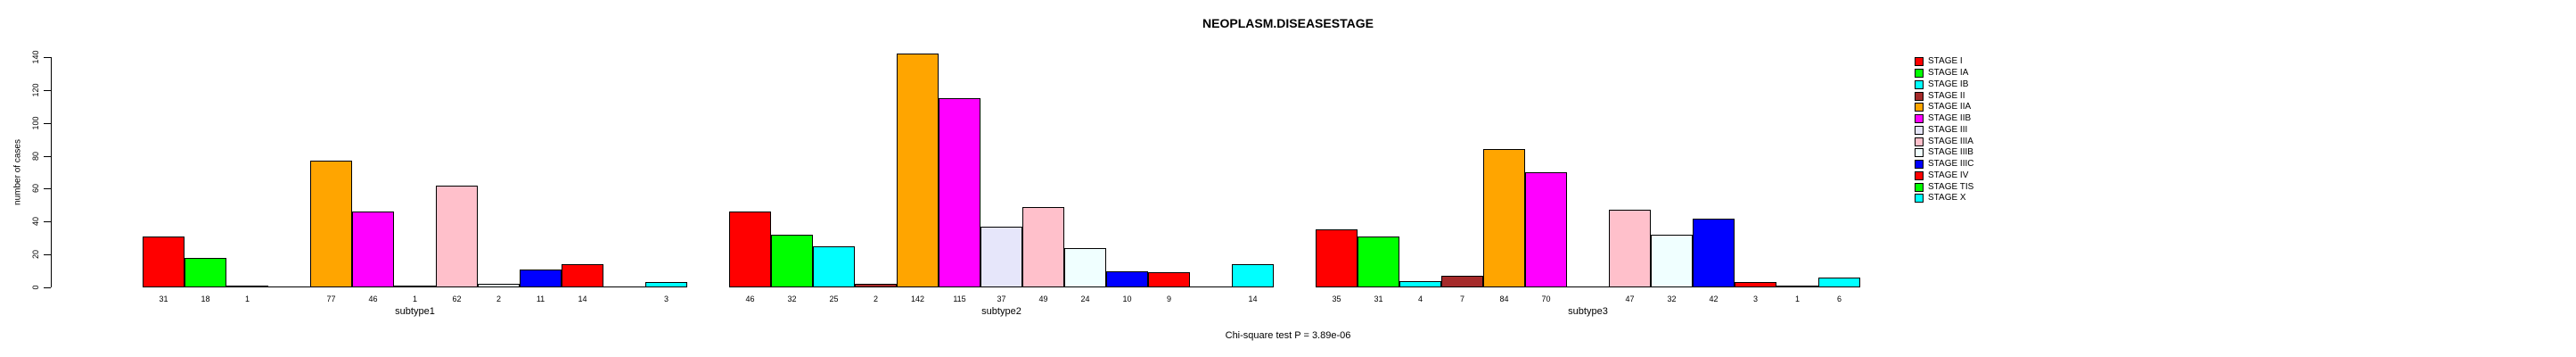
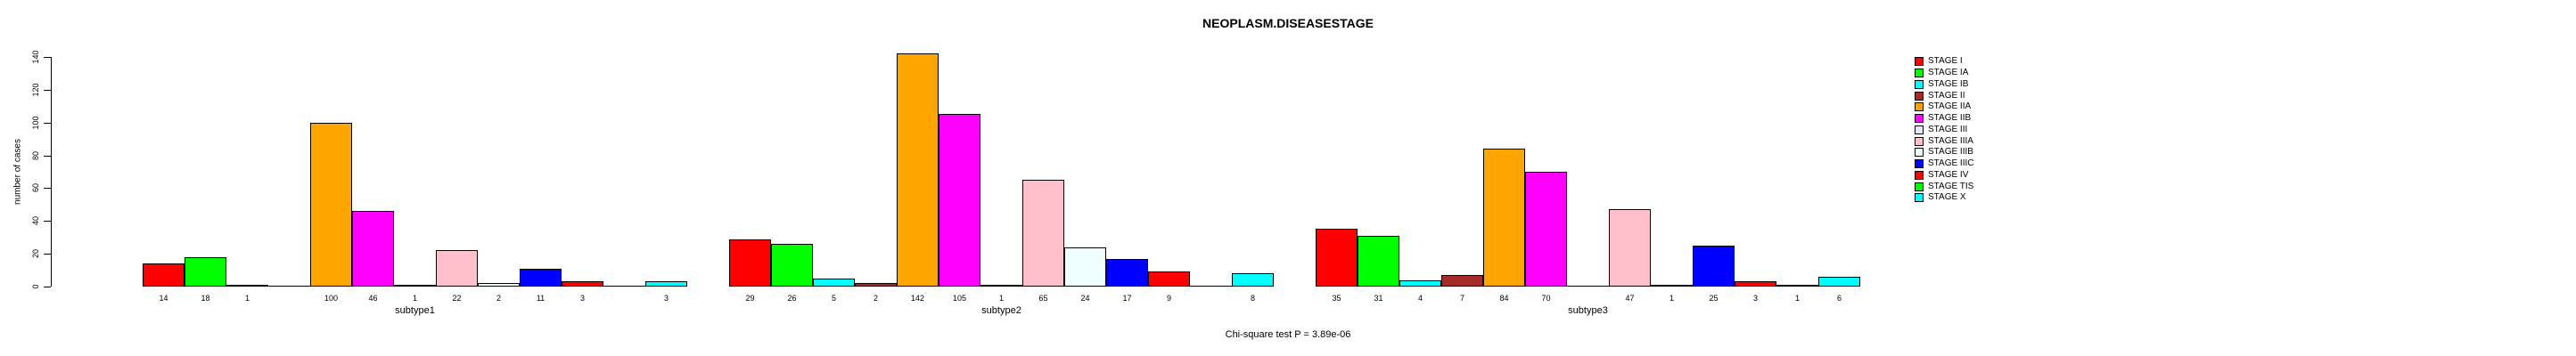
STAGE I/subtype1: 31 -> 14
STAGE IIA/subtype1: 77 -> 100
STAGE IIIA/subtype1: 62 -> 22
STAGE IV/subtype1: 14 -> 3
STAGE I/subtype2: 46 -> 29
STAGE IA/subtype2: 32 -> 26
STAGE IB/subtype2: 25 -> 5
STAGE IIB/subtype2: 115 -> 105
STAGE III/subtype2: 37 -> 1
STAGE IIIA/subtype2: 49 -> 65
STAGE IIIC/subtype2: 10 -> 17
STAGE X/subtype2: 14 -> 8
STAGE IIIB/subtype3: 32 -> 1
STAGE IIIC/subtype3: 42 -> 25
